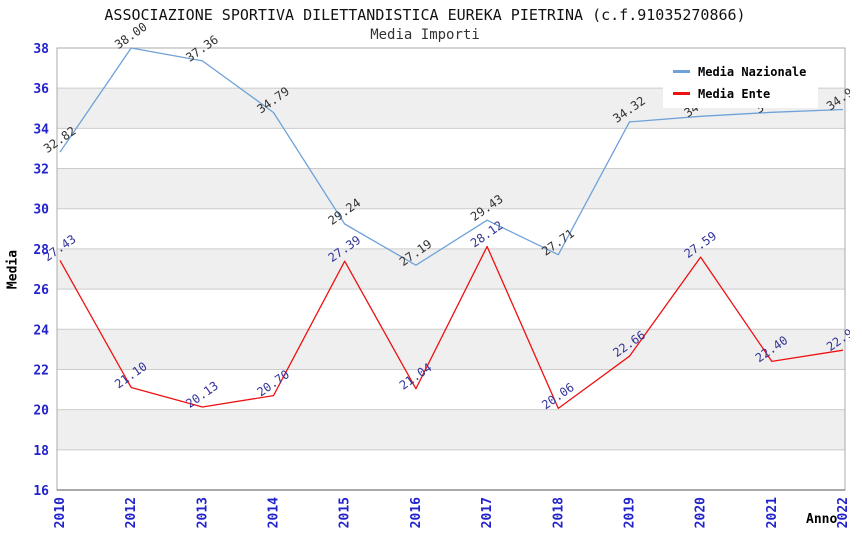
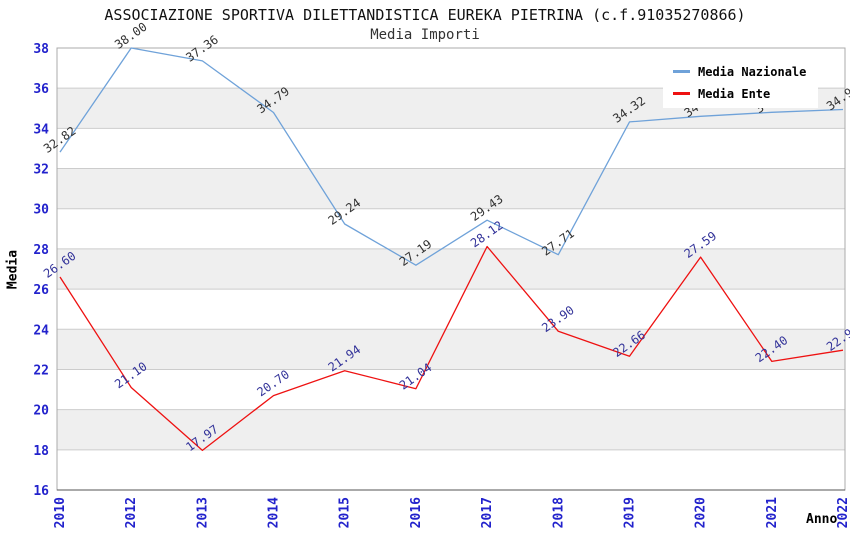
Media Ente/2010: 27.43 -> 26.60
Media Ente/2013: 20.13 -> 17.97
Media Ente/2015: 27.39 -> 21.94
Media Ente/2018: 20.06 -> 23.90
